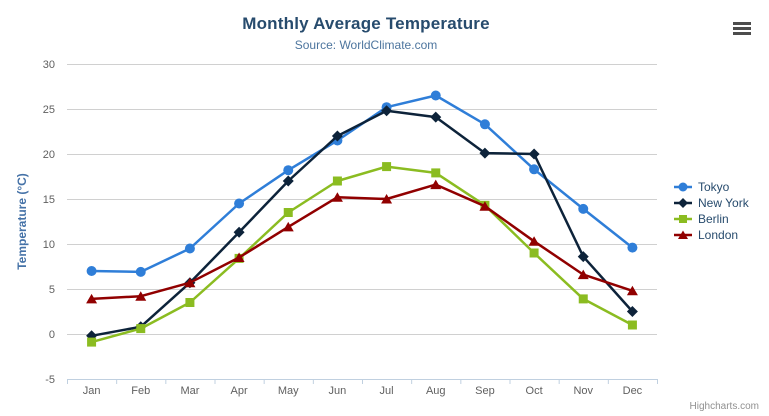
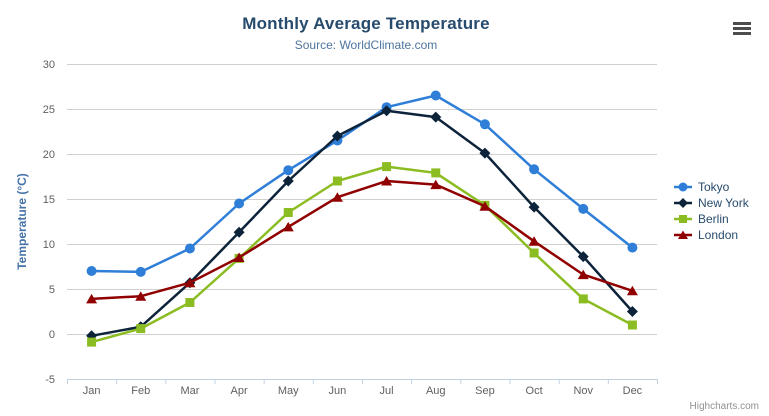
London/Jul: 15 -> 17
New York/Oct: 20 -> 14
